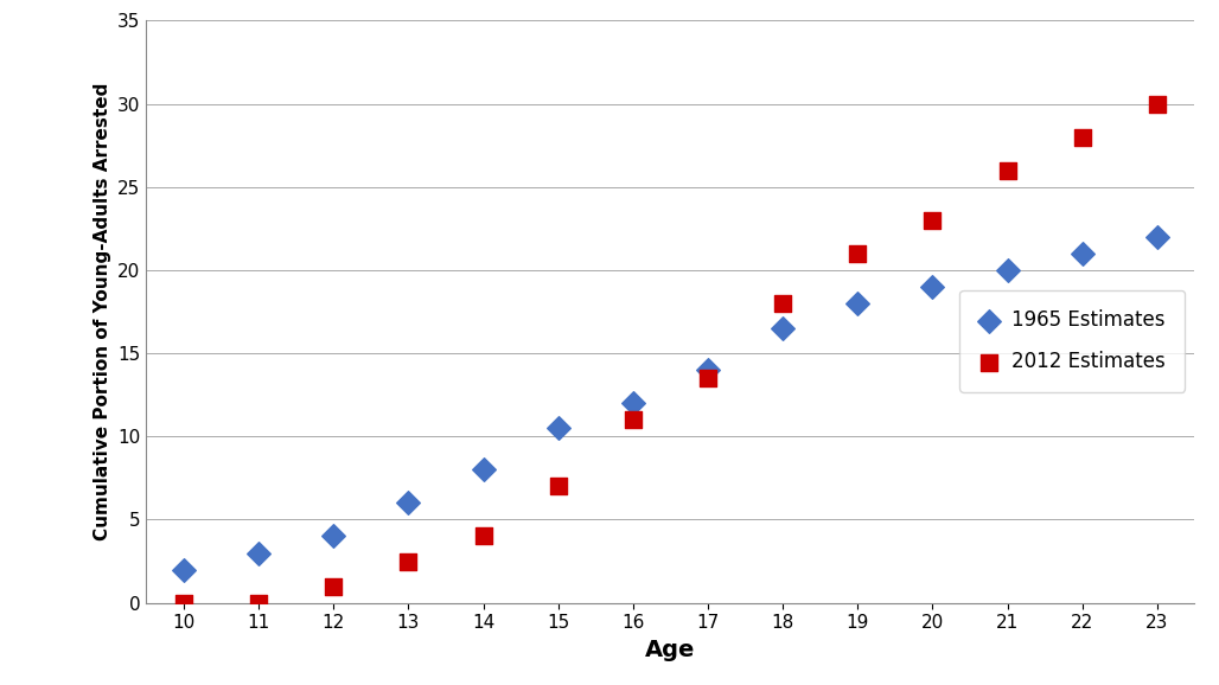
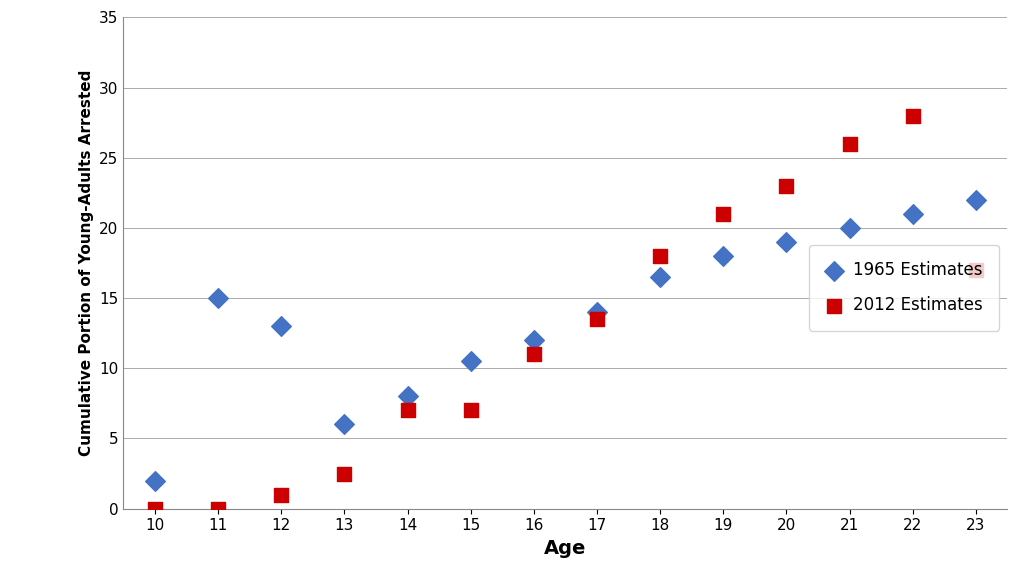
1965 Estimates/11: 3.0 -> 15.0
1965 Estimates/12: 4.0 -> 13.0
2012 Estimates/14: 4.0 -> 7.0
2012 Estimates/23: 30.0 -> 17.0
